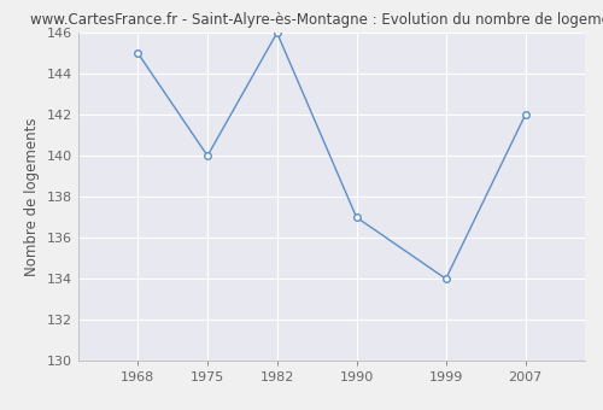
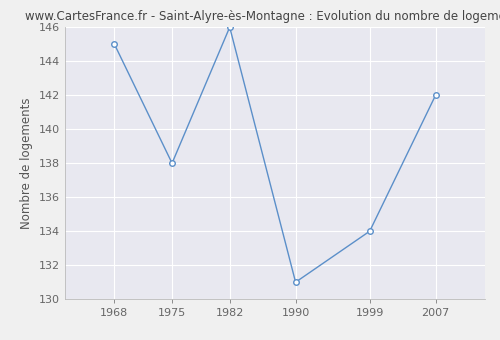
1975: 140 -> 138
1990: 137 -> 131
